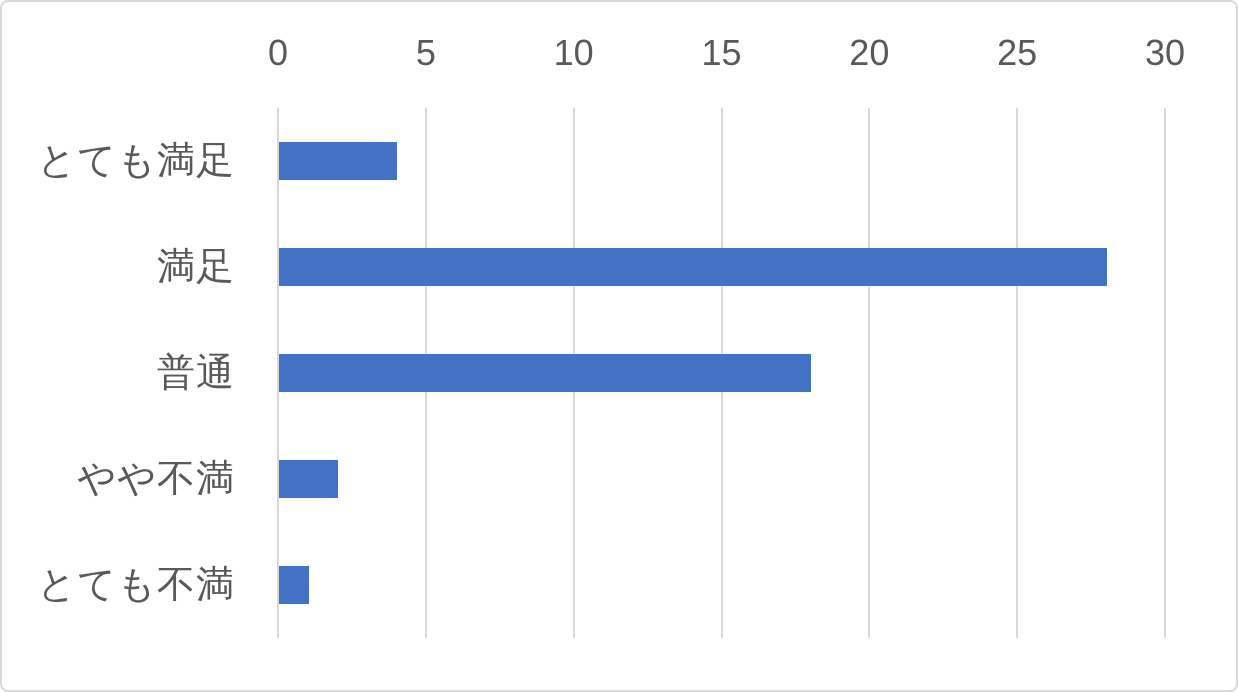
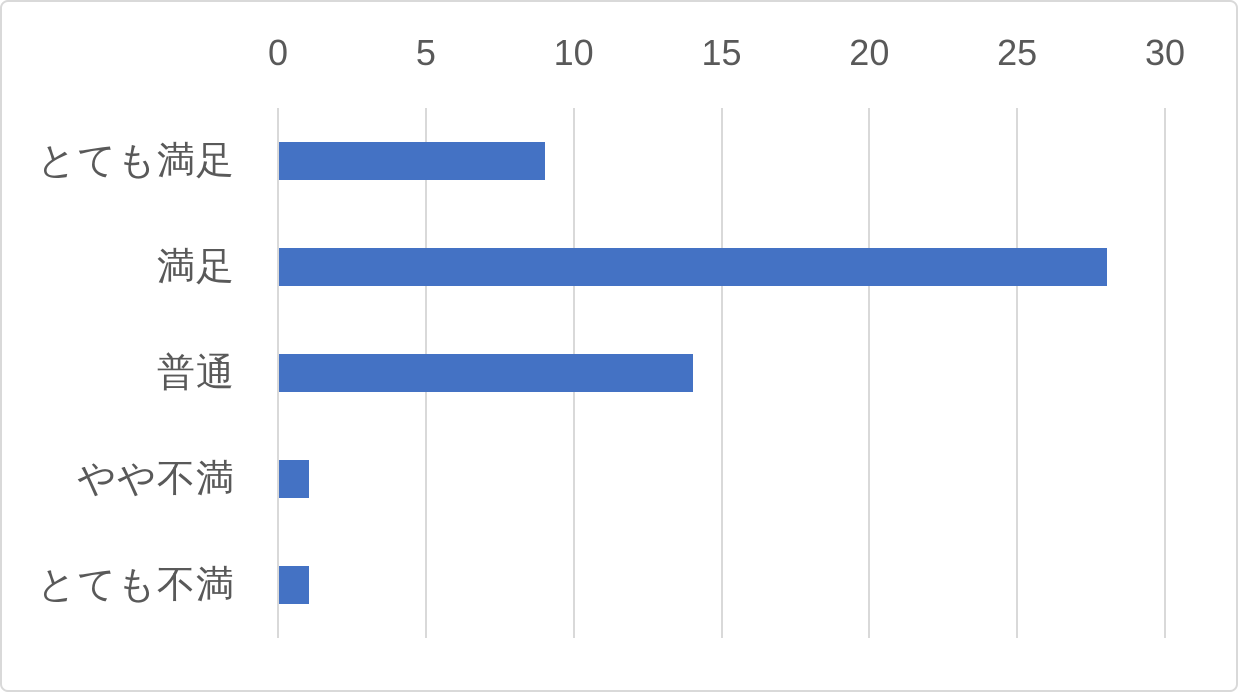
とても満足: 4 -> 9
普通: 18 -> 14
やや不満: 2 -> 1
